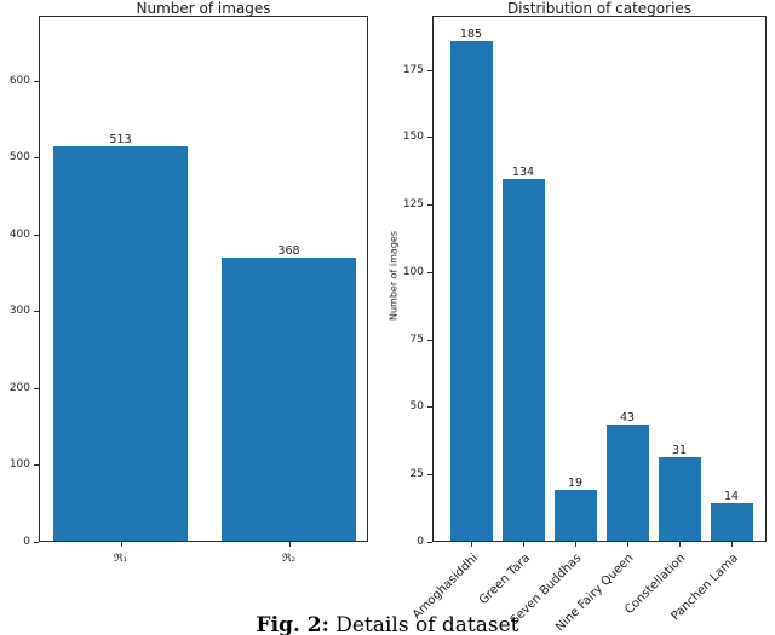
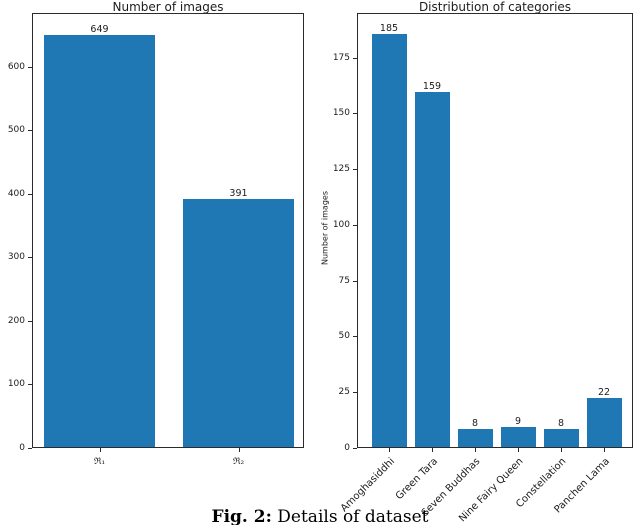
Number of images/ℜ₁: 513 -> 649
Number of images/ℜ₂: 368 -> 391
Distribution of categories/Green Tara: 134 -> 159
Distribution of categories/Seven Buddhas: 19 -> 8
Distribution of categories/Nine Fairy Queen: 43 -> 9
Distribution of categories/Constellation: 31 -> 8
Distribution of categories/Panchen Lama: 14 -> 22
